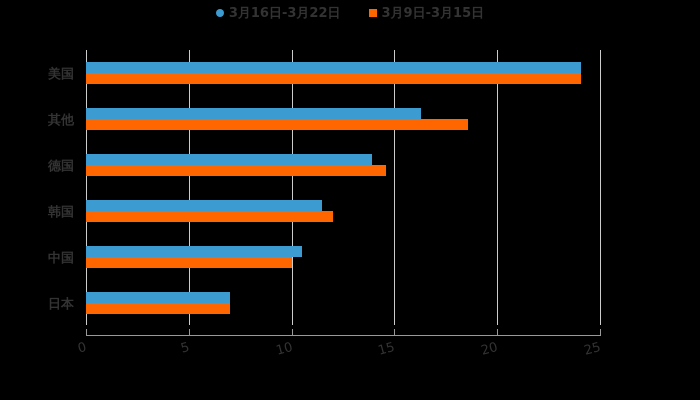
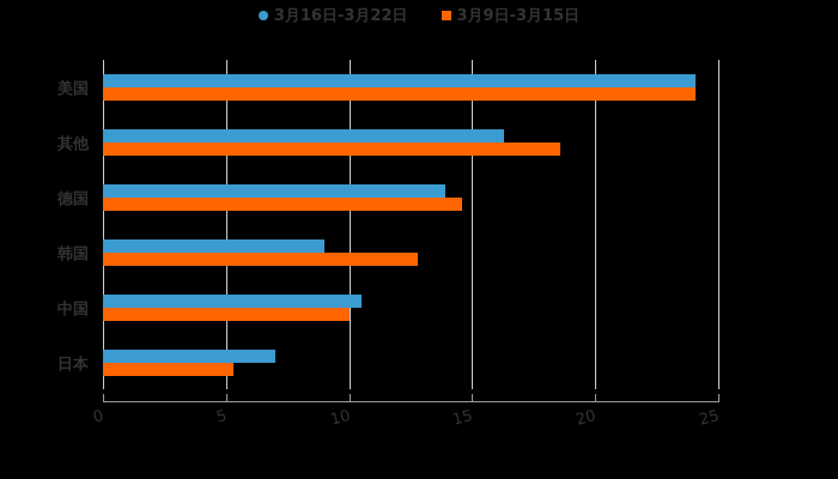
3月16日-3月22日/韩国: 11.5 -> 9.0
3月9日-3月15日/韩国: 12.0 -> 12.8
3月9日-3月15日/日本: 7.0 -> 5.3
